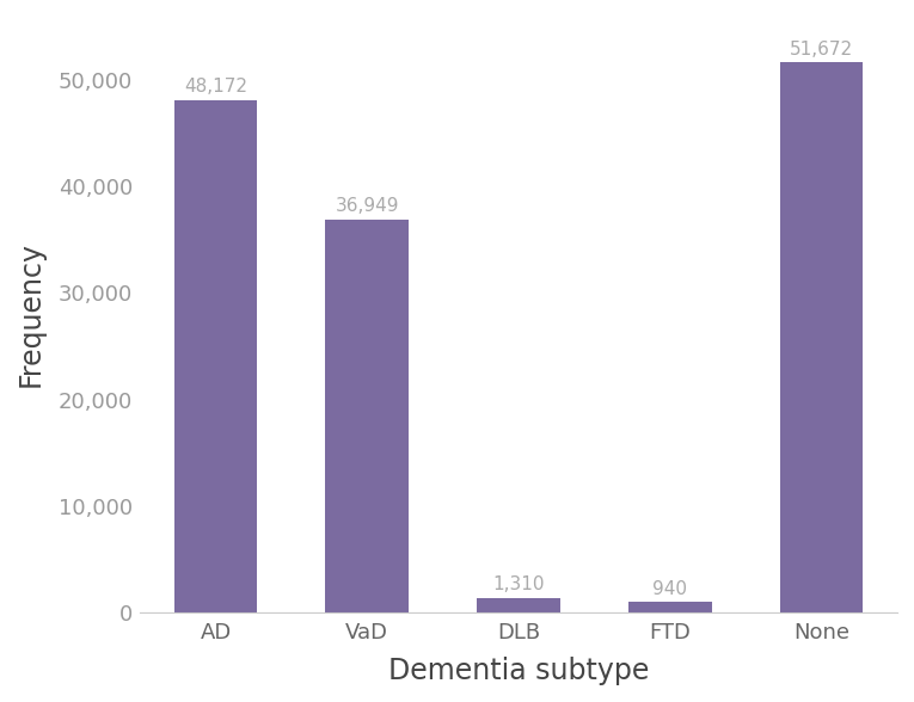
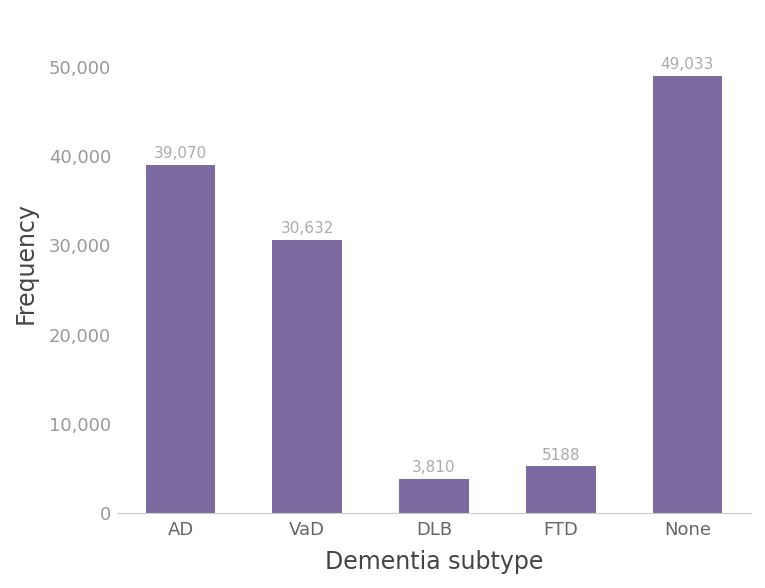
AD: 48,172 -> 39,070
VaD: 36,949 -> 30,632
DLB: 1,310 -> 3,810
FTD: 940 -> 5188
None: 51,672 -> 49,033
